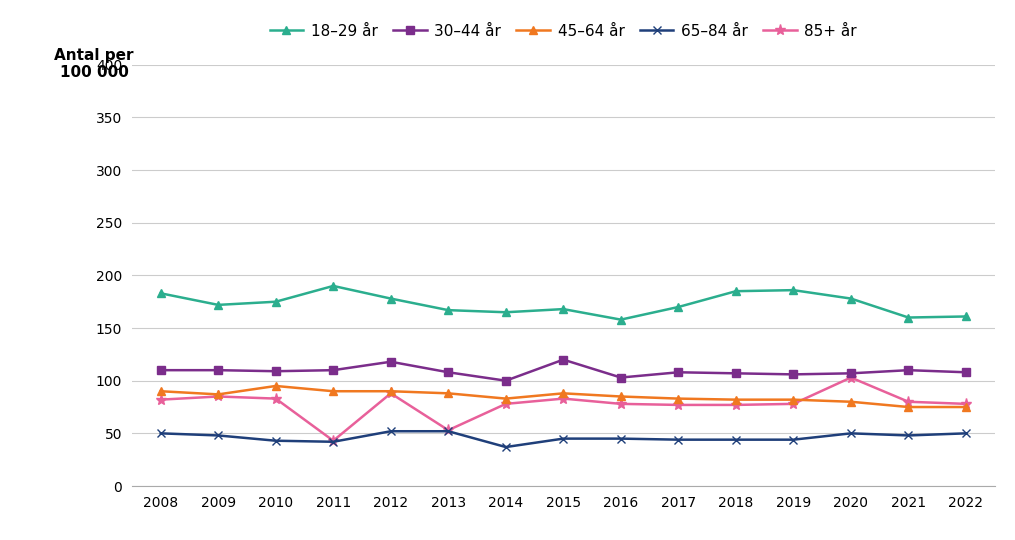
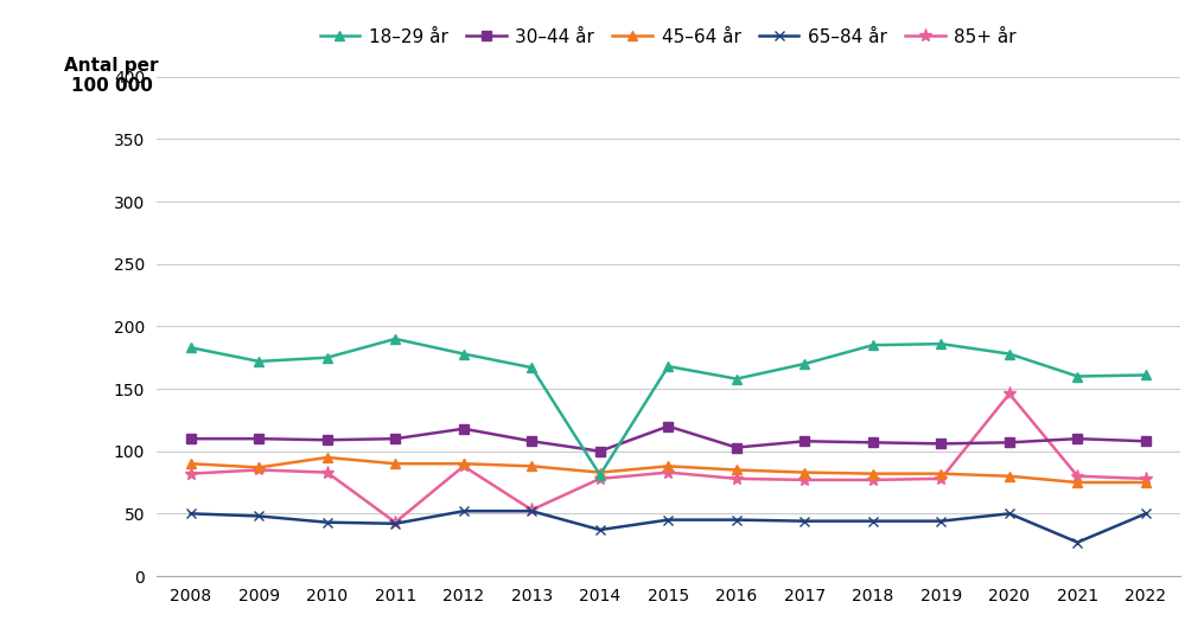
18–29 år/2014: 165 -> 81
85+ år/2020: 103 -> 146
65–84 år/2021: 48 -> 27
